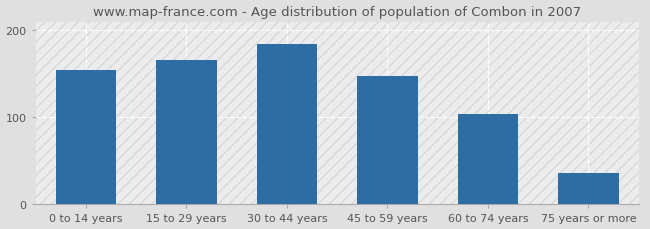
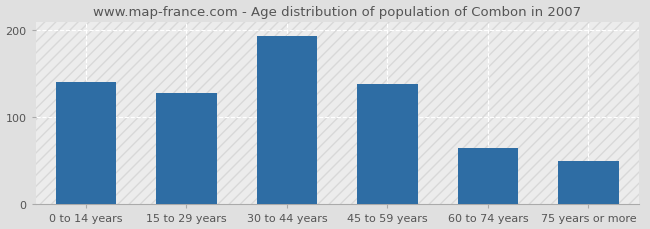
0 to 14 years: 154 -> 140
15 to 29 years: 166 -> 128
30 to 44 years: 184 -> 193
45 to 59 years: 148 -> 138
60 to 74 years: 104 -> 65
75 years or more: 36 -> 50
